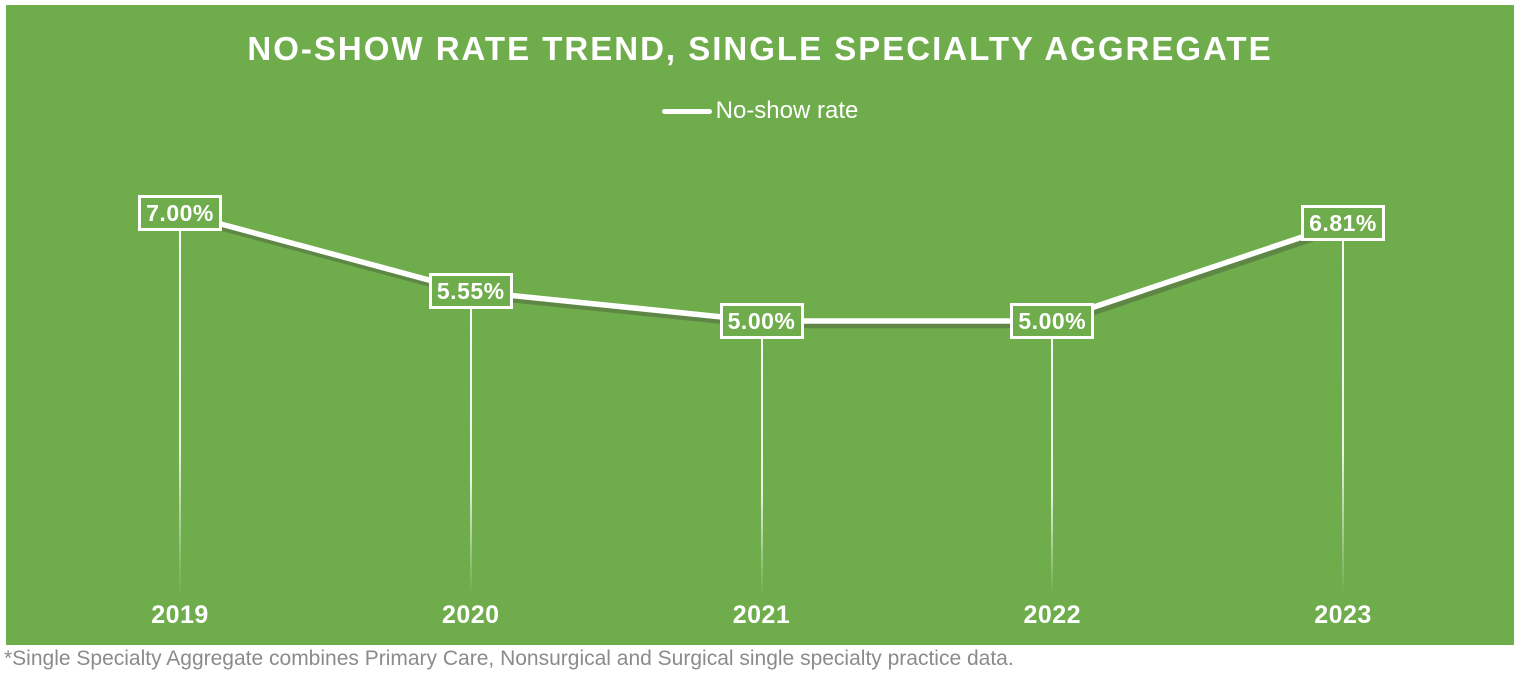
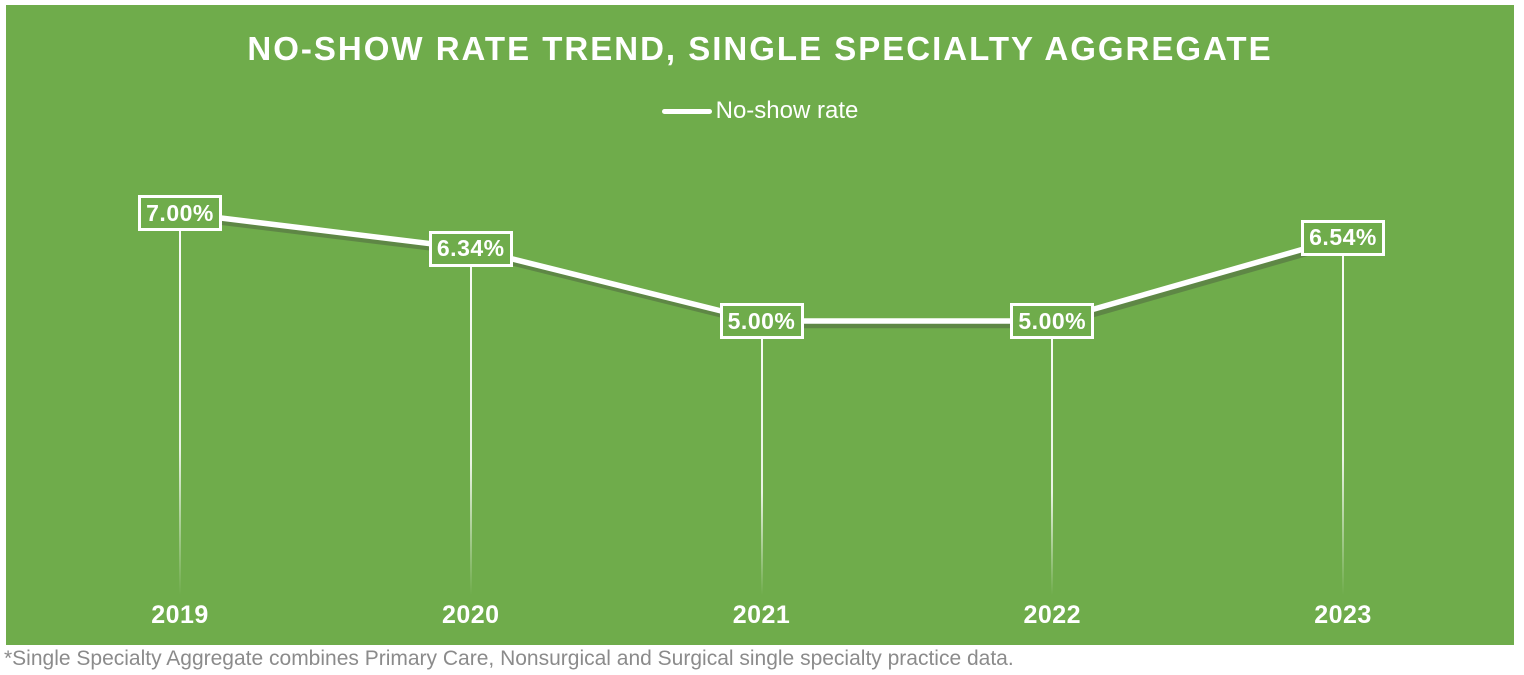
2020: 5.55% -> 6.34%
2023: 6.81% -> 6.54%
